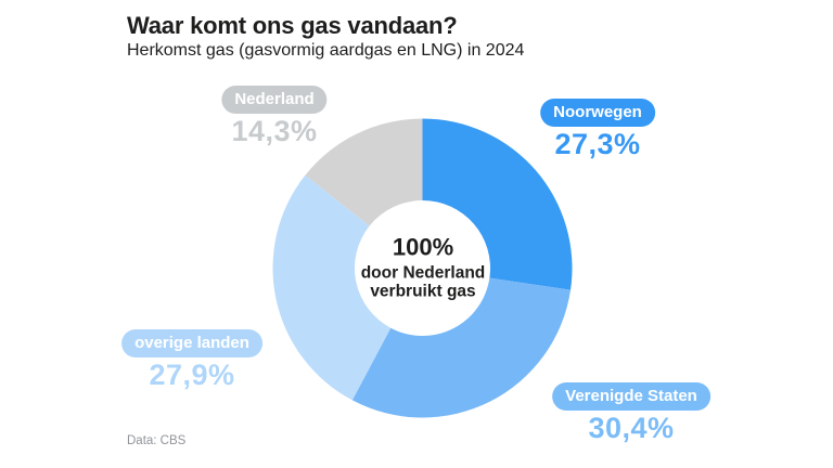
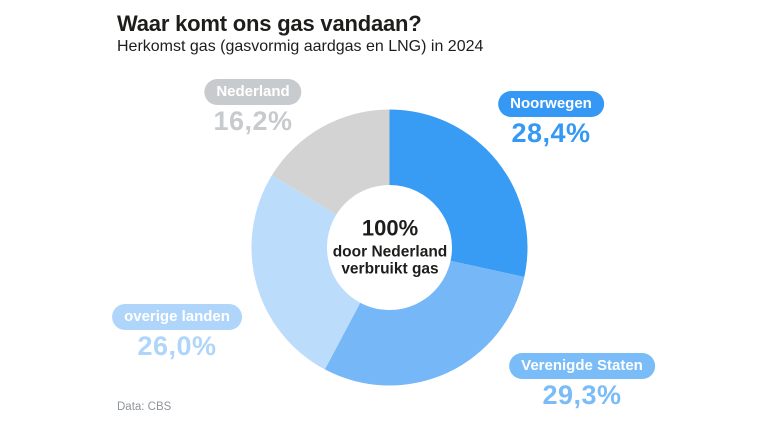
Noorwegen: 27,3% -> 28,4%
Verenigde Staten: 30,4% -> 29,3%
overige landen: 27,9% -> 26,0%
Nederland: 14,3% -> 16,2%
